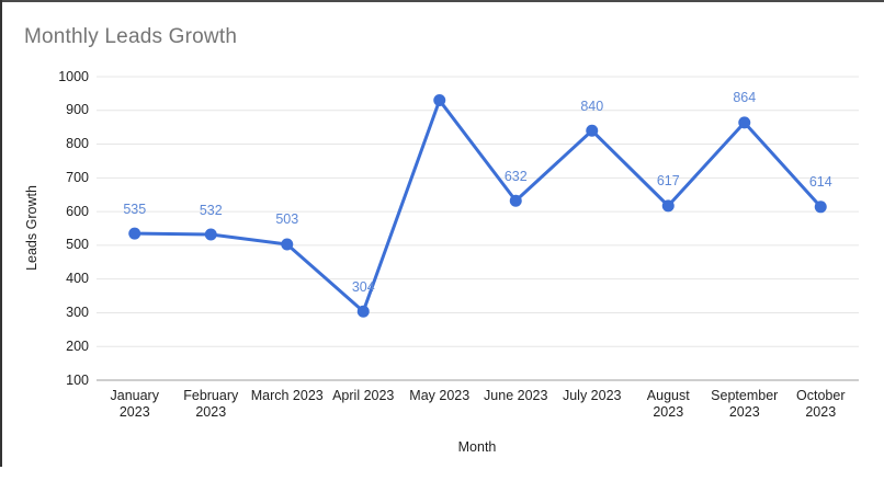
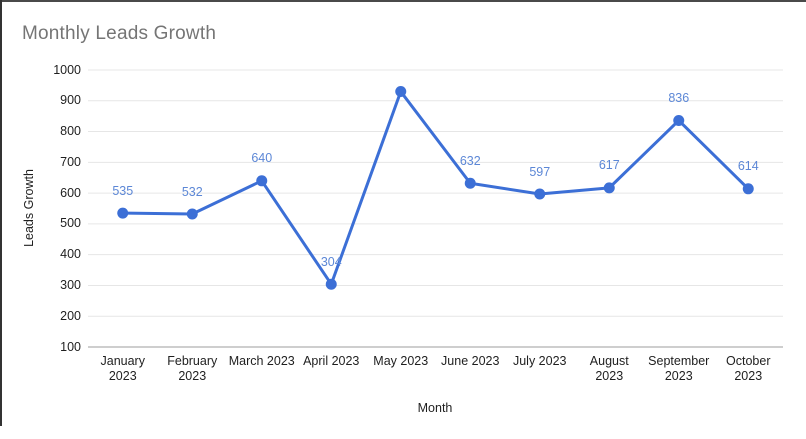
March 2023: 503 -> 640
July 2023: 840 -> 597
September 2023: 864 -> 836
